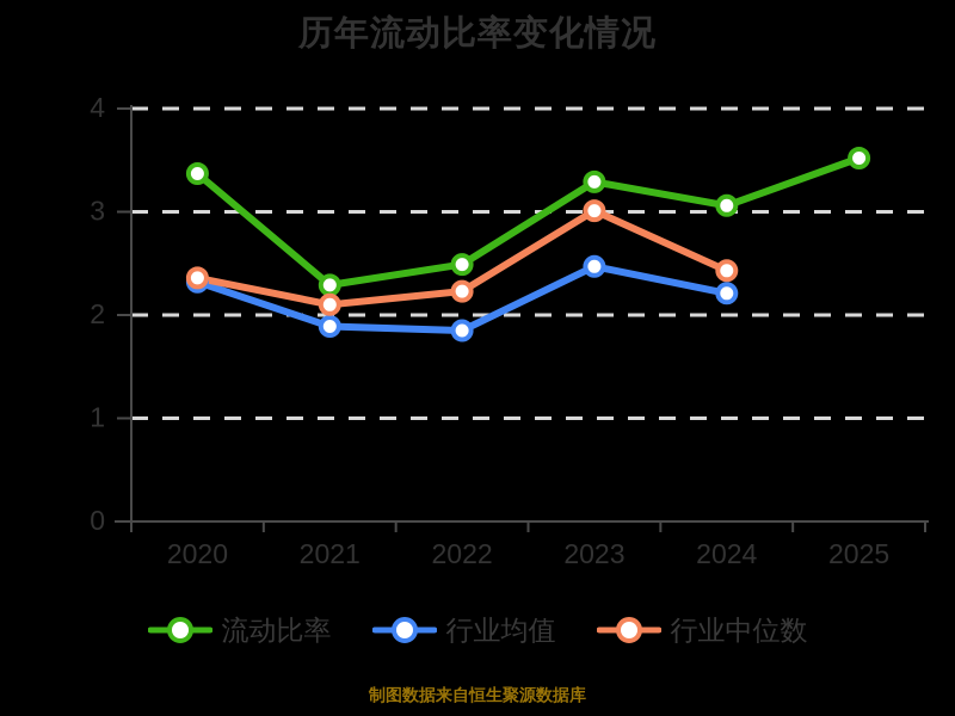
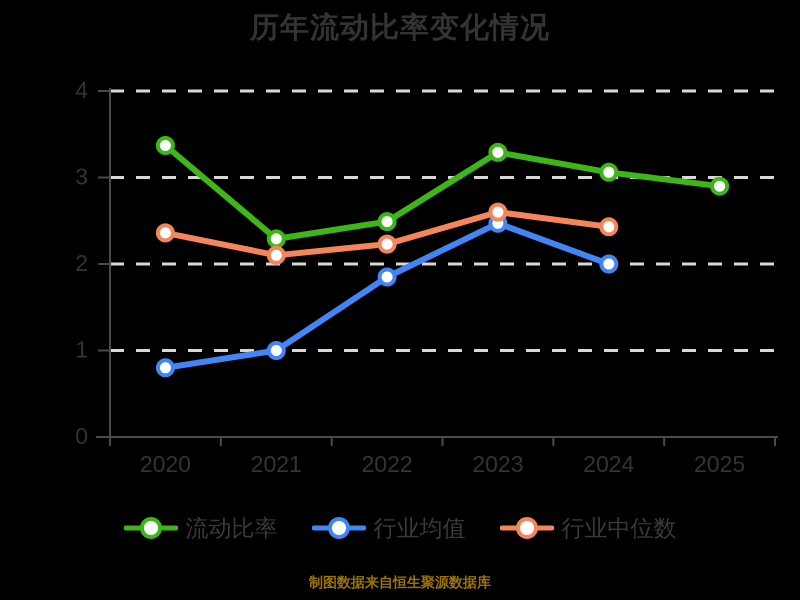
行业均值/2020: 2.3 -> 0.8
行业均值/2021: 1.9 -> 1.0
行业中位数/2023: 3.0 -> 2.6
行业均值/2024: 2.2 -> 2.0
流动比率/2025: 3.5 -> 2.9
